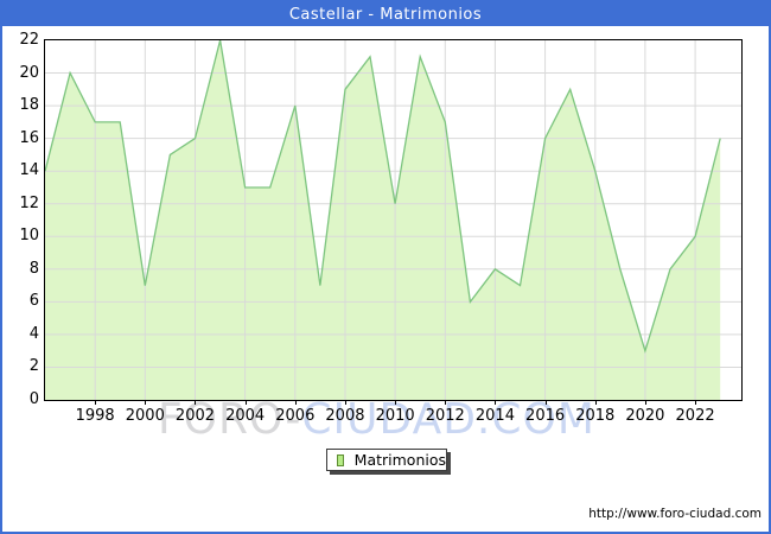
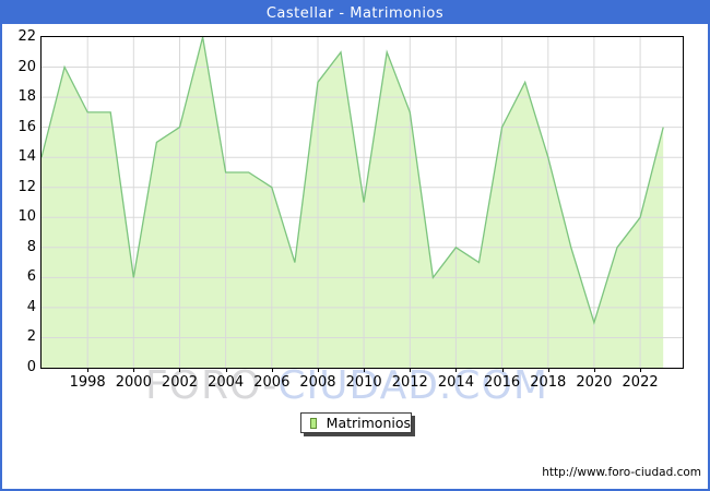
2000: 7 -> 6
2006: 18 -> 12
2010: 12 -> 11
